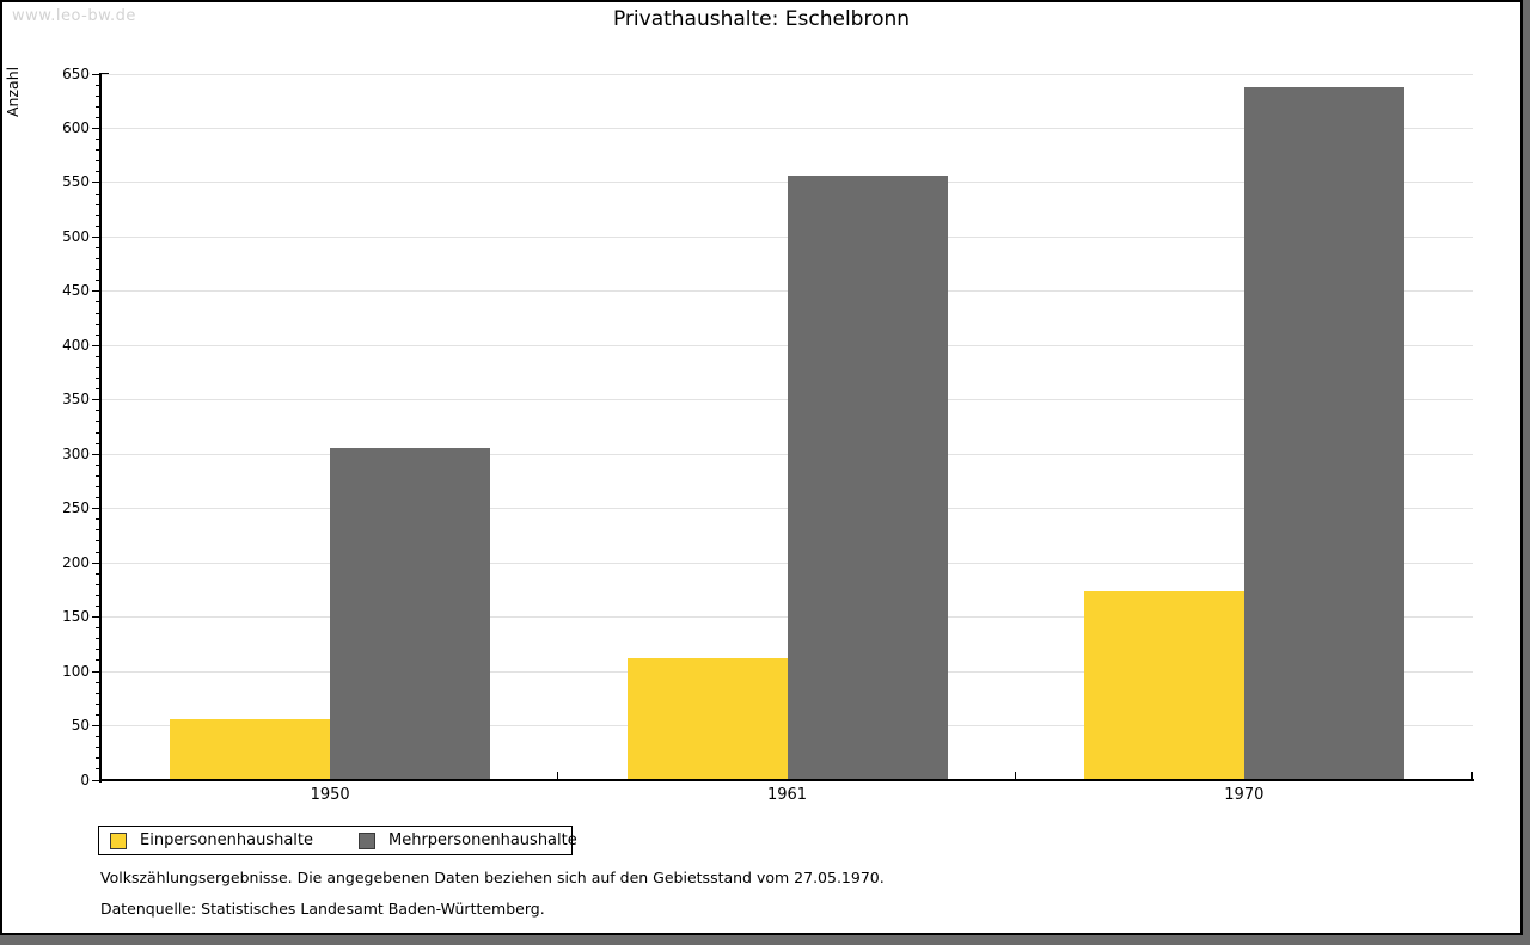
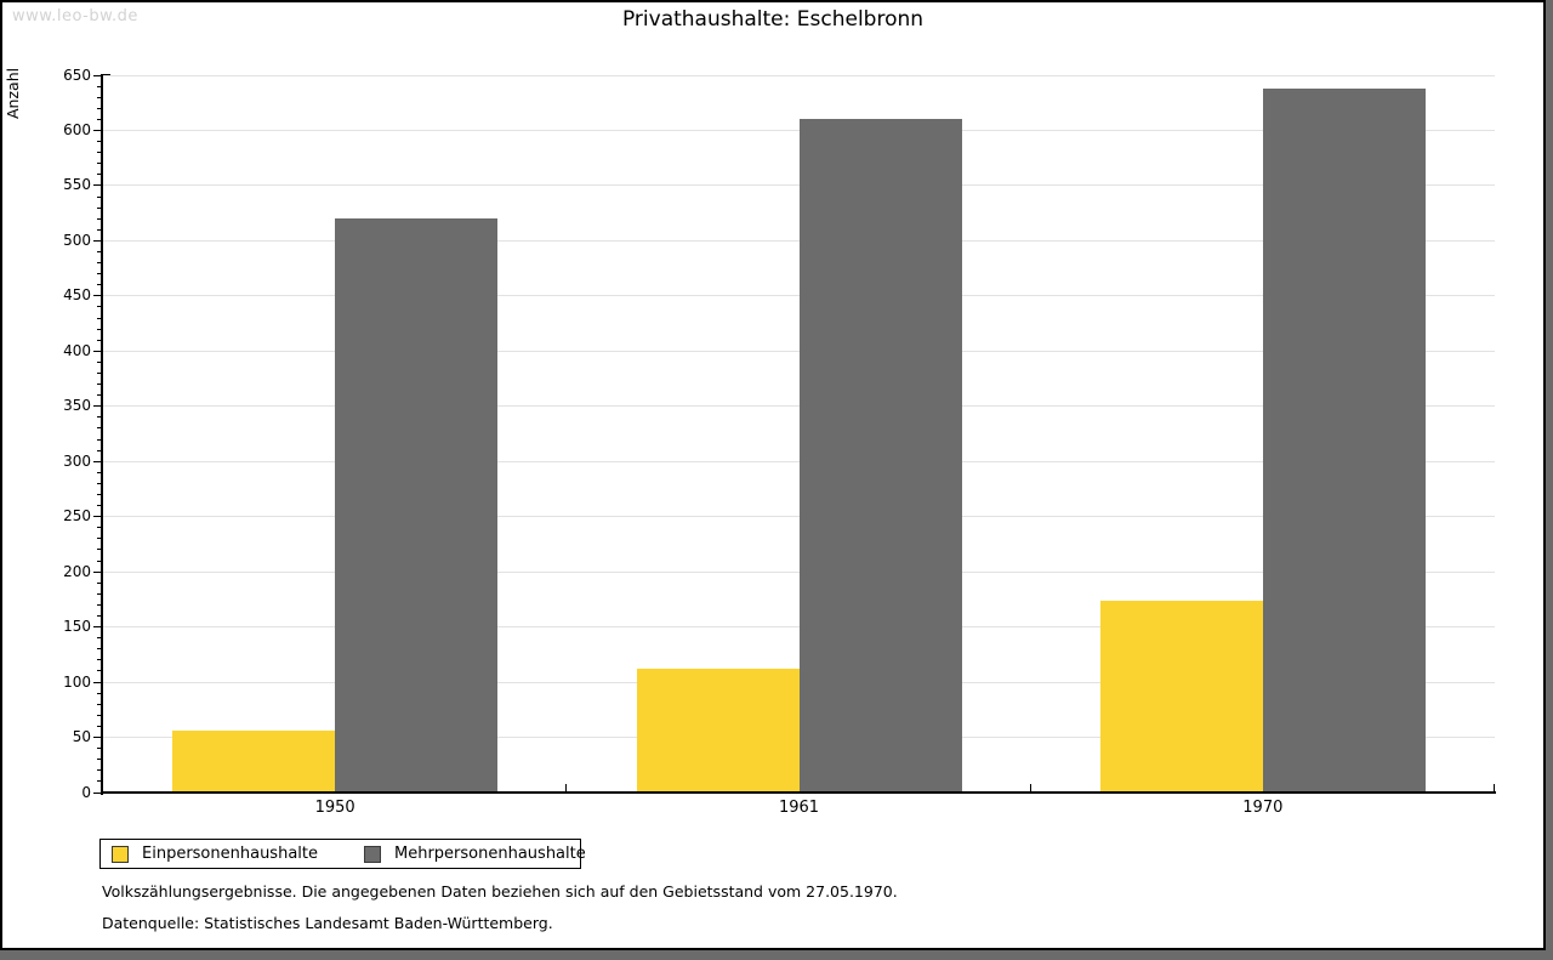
Mehrpersonenhaushalte/1950: 300 -> 520
Mehrpersonenhaushalte/1961: 560 -> 610
